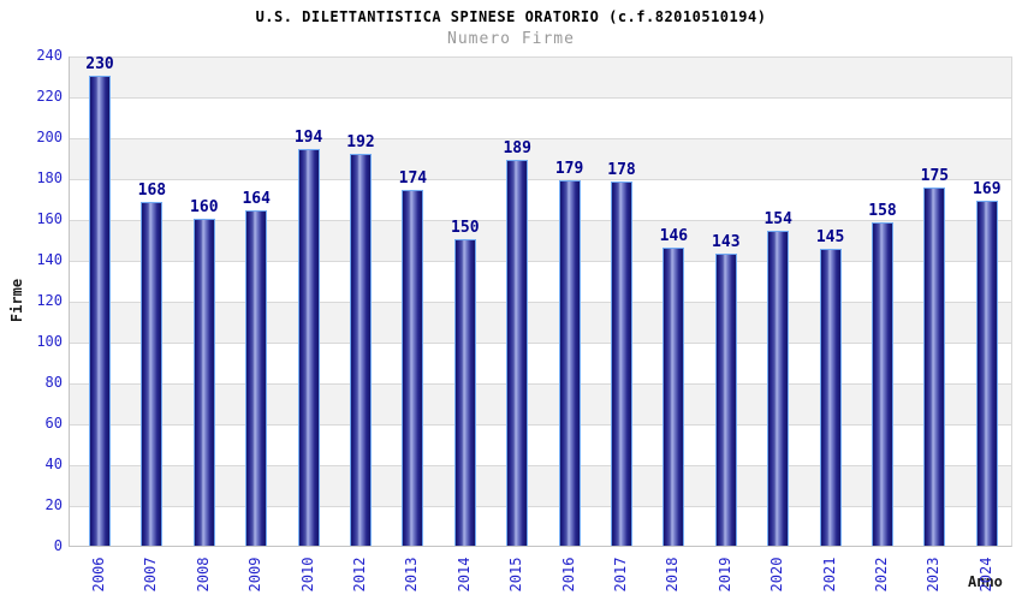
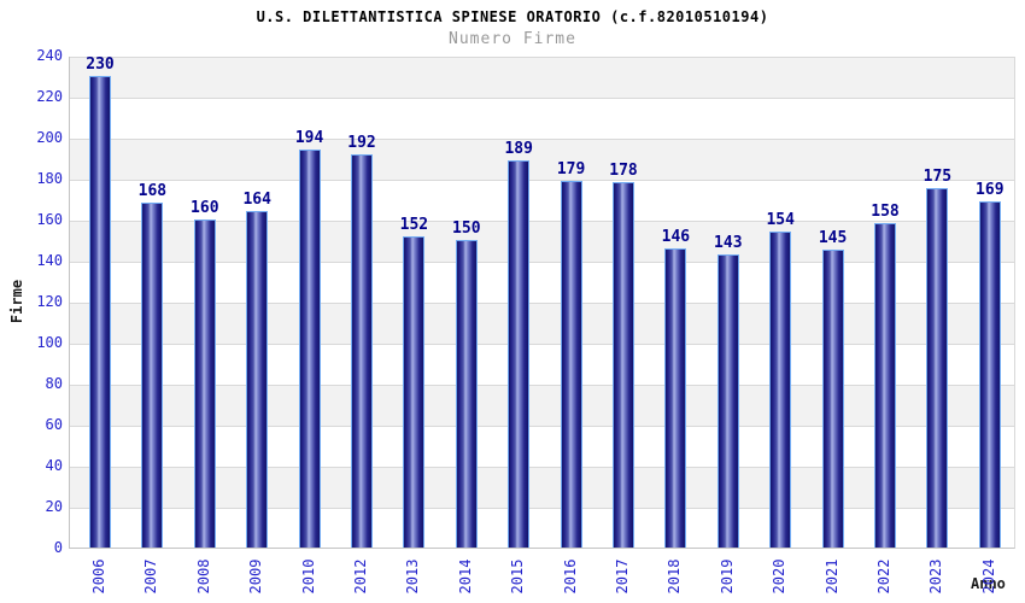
2013: 174 -> 152
